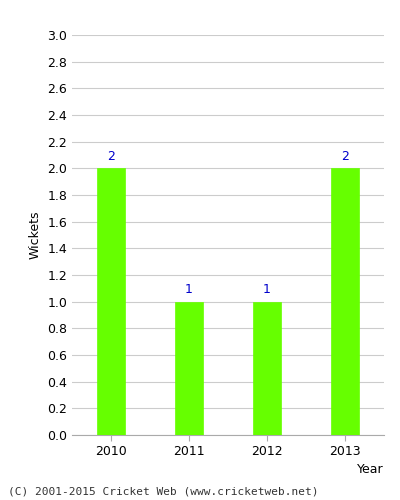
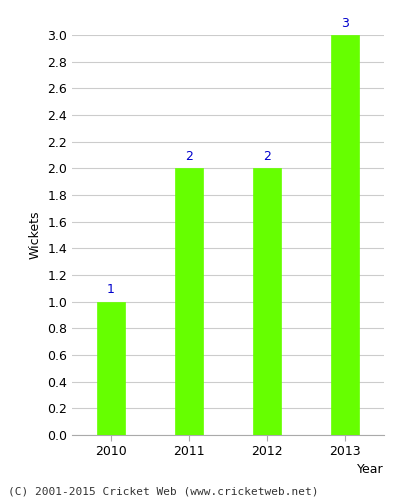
2010: 2 -> 1
2011: 1 -> 2
2012: 1 -> 2
2013: 2 -> 3
